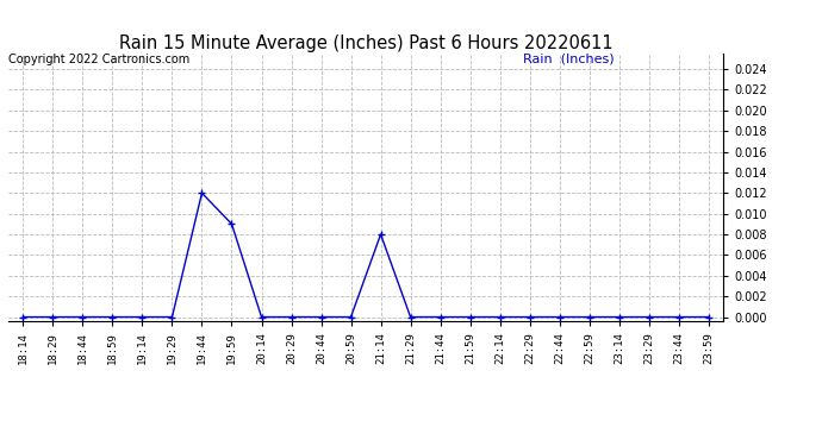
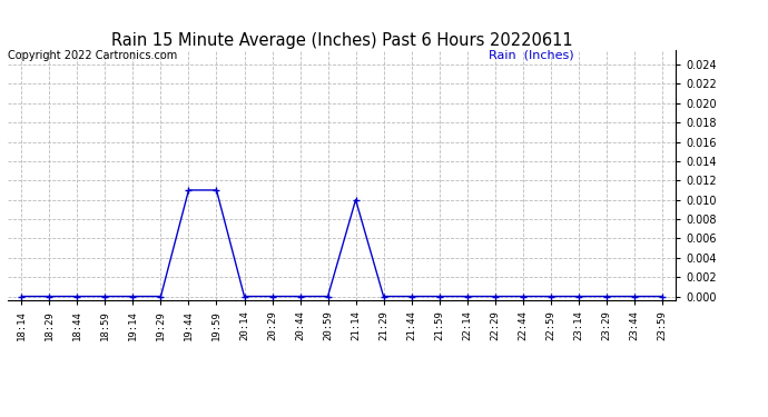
19:44: 0.012 -> 0.011
19:59: 0.009 -> 0.011
21:14: 0.008 -> 0.010
